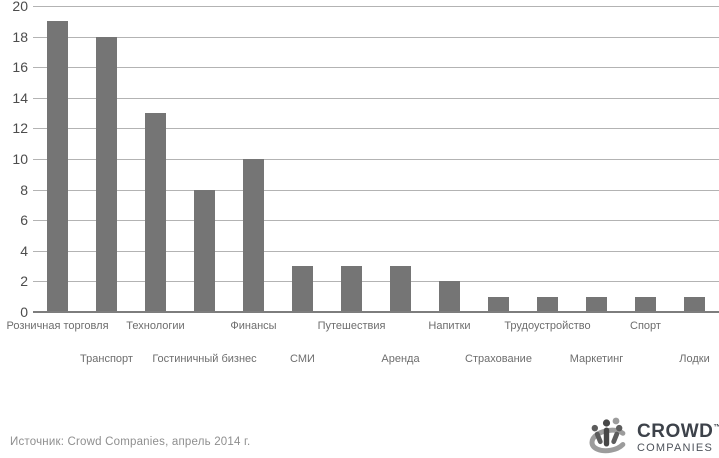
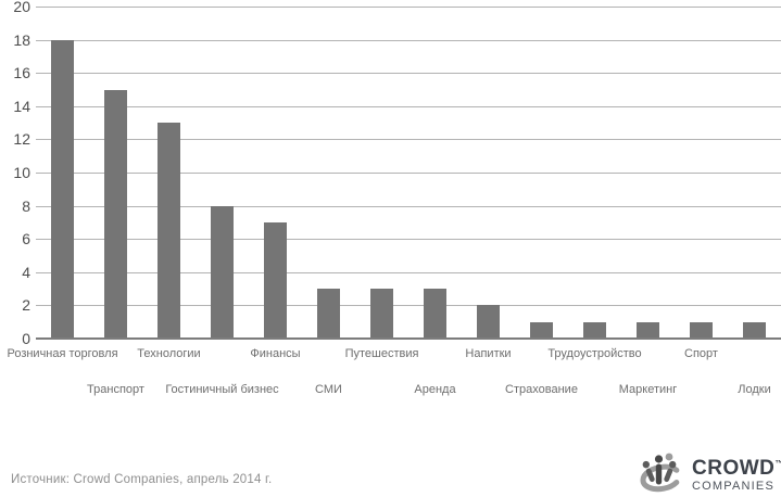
Розничная торговля: 19 -> 18
Транспорт: 18 -> 15
Финансы: 10 -> 7
